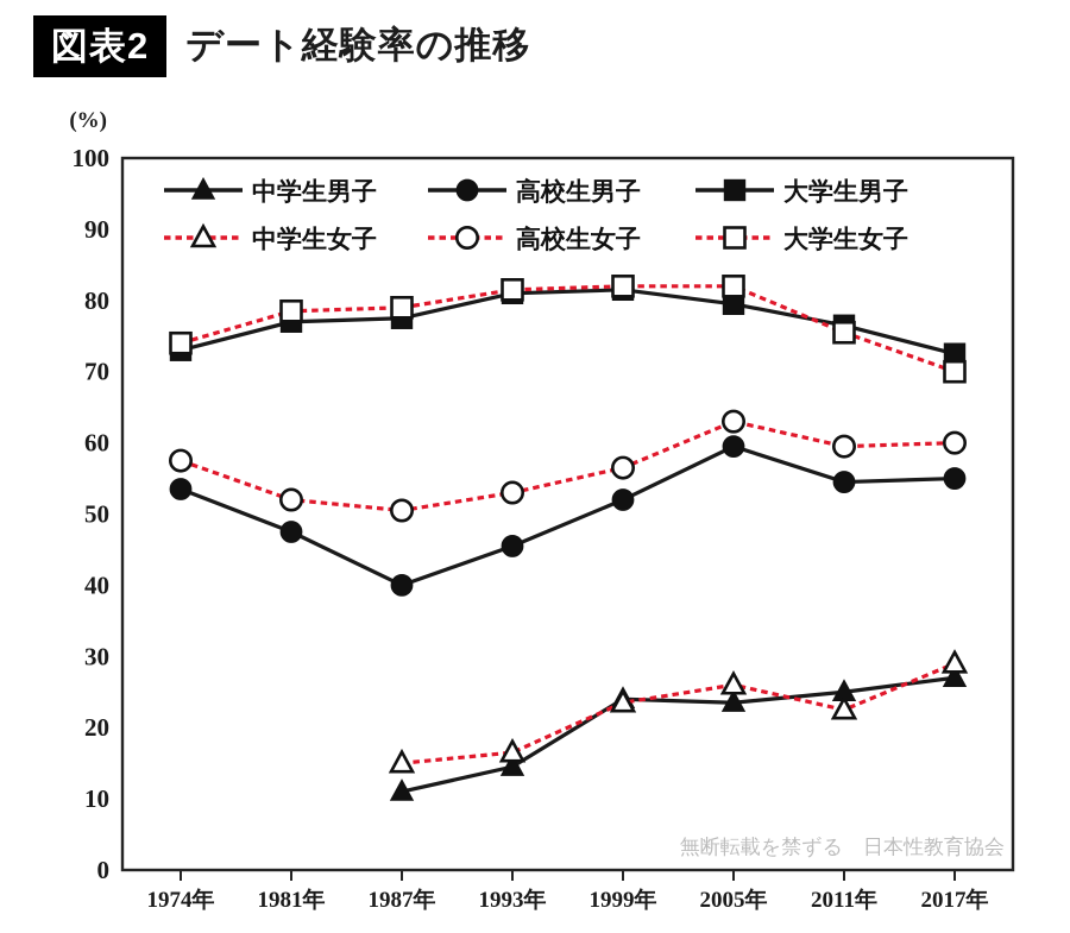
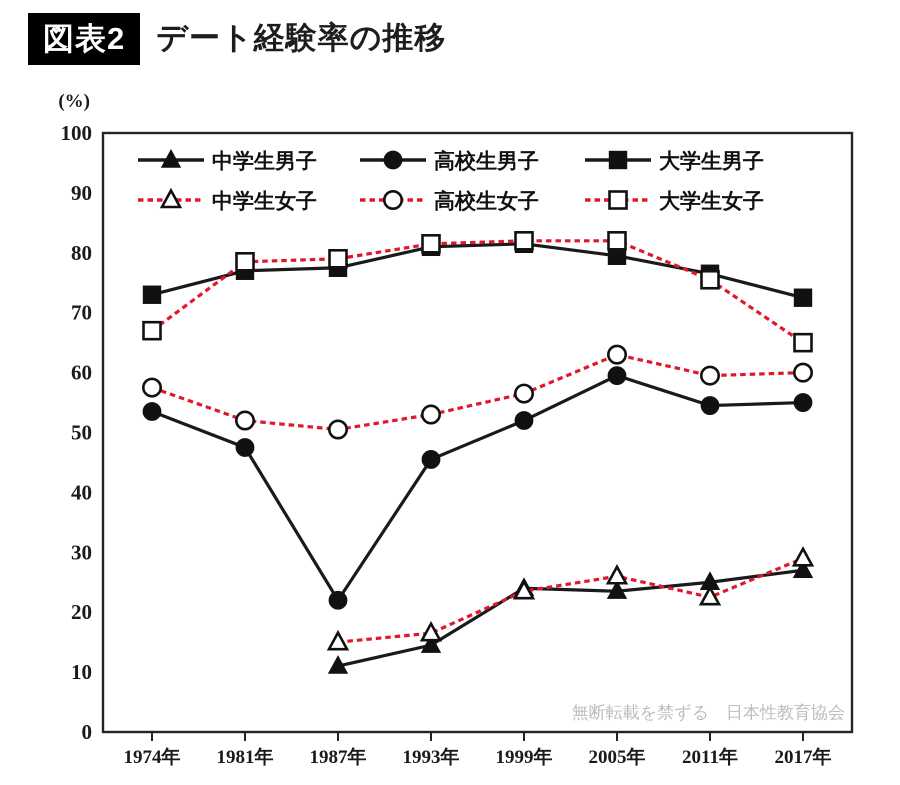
大学生女子/1974年: 74 -> 67
高校生男子/1987年: 40 -> 22
大学生女子/2017年: 70 -> 65
